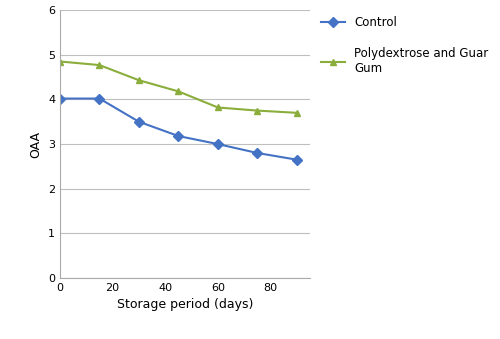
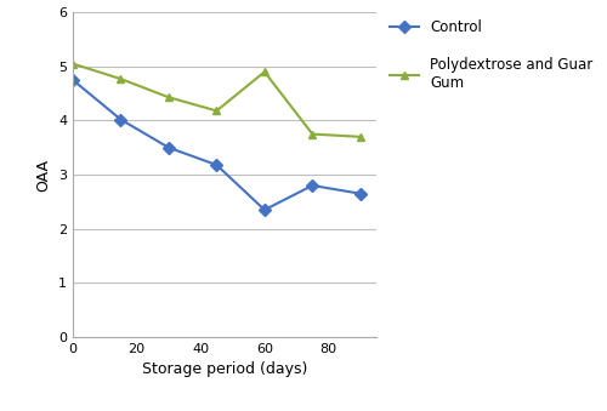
Control/0: 4.02 -> 4.75
Polydextrose and Guar Gum/0: 4.85 -> 5.05
Control/60: 3.00 -> 2.35
Polydextrose and Guar Gum/60: 3.82 -> 4.90
